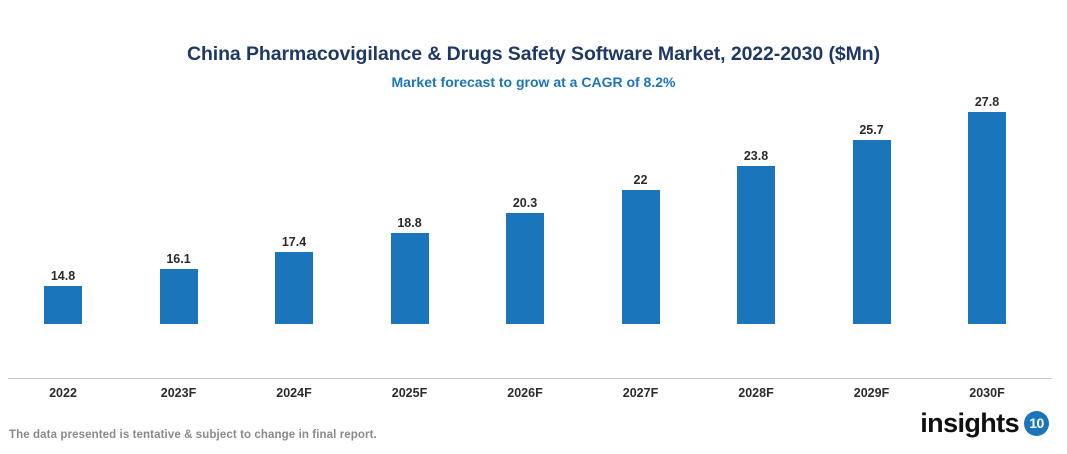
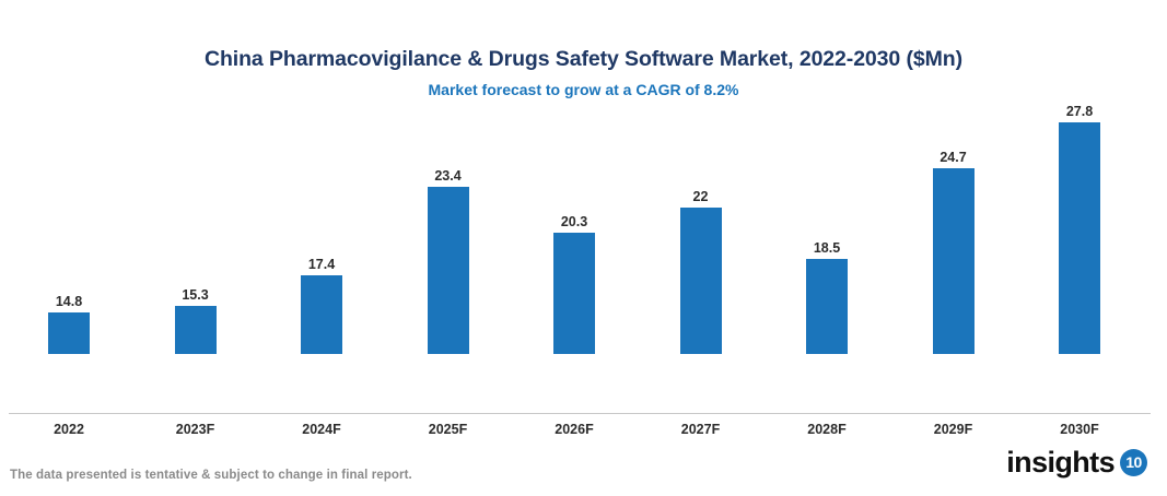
2023F: 16.1 -> 15.3
2025F: 18.8 -> 23.4
2028F: 23.8 -> 18.5
2029F: 25.7 -> 24.7
